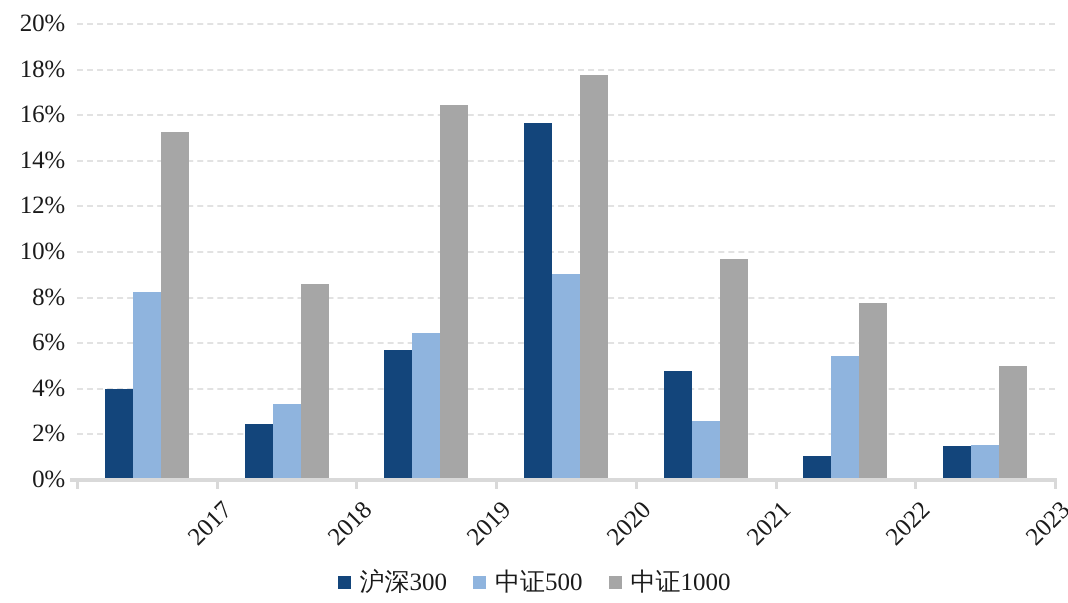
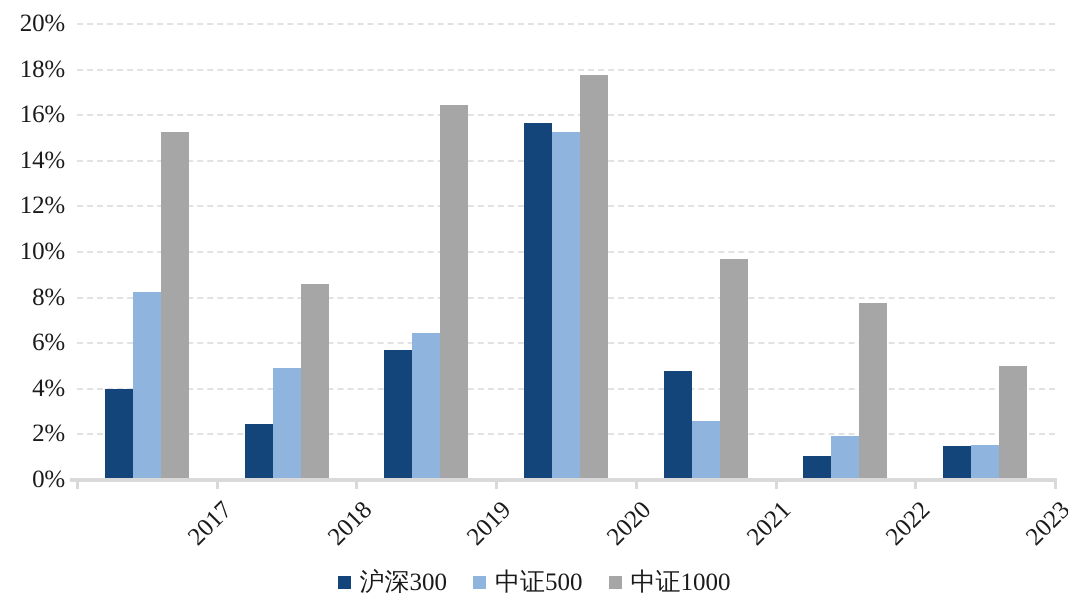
中证500/2018: 3.3% -> 4.8%
中证500/2020: 9.0% -> 15.2%
中证500/2022: 5.4% -> 1.9%
